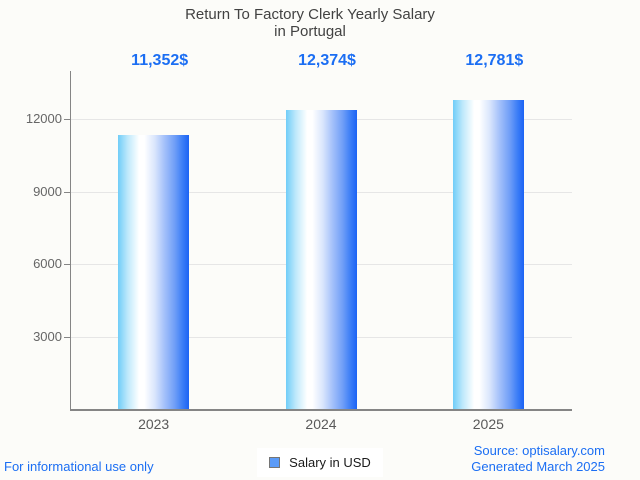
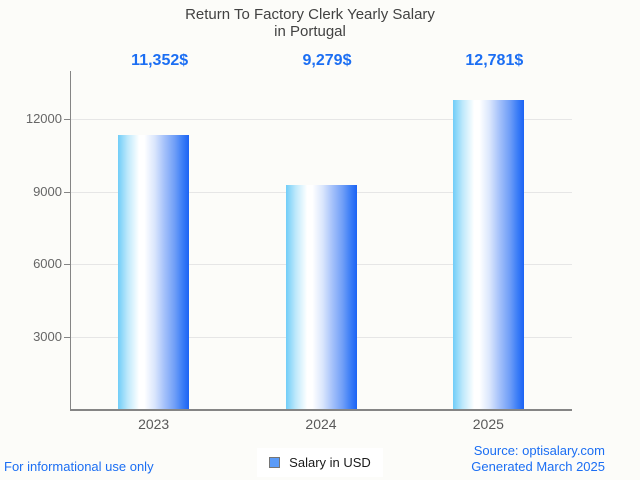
2024: 12,374 -> 9,279
